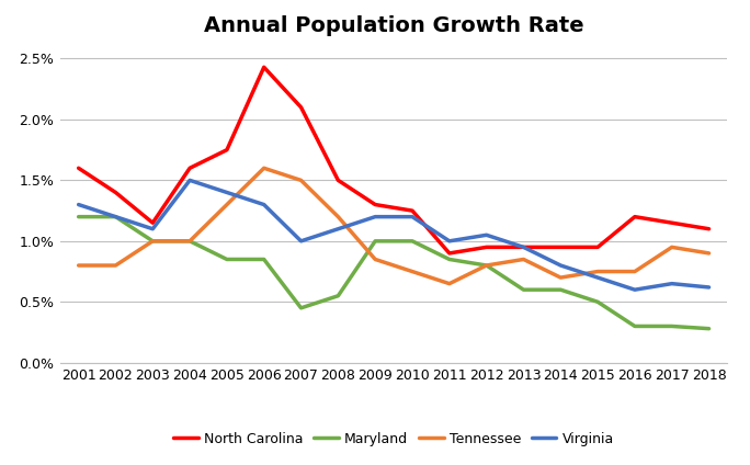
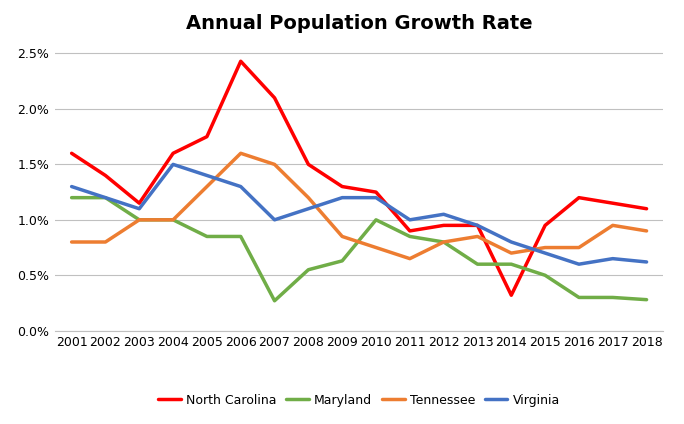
Maryland/2007: 0.45% -> 0.27%
Maryland/2009: 1.00% -> 0.63%
North Carolina/2014: 0.95% -> 0.32%
